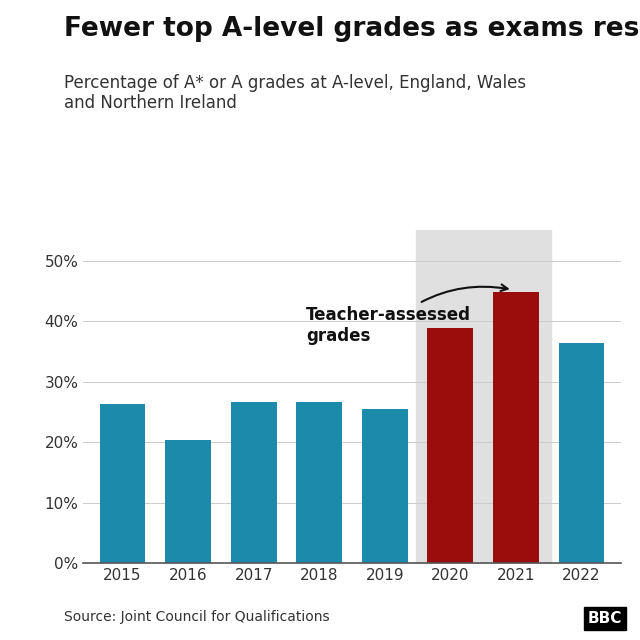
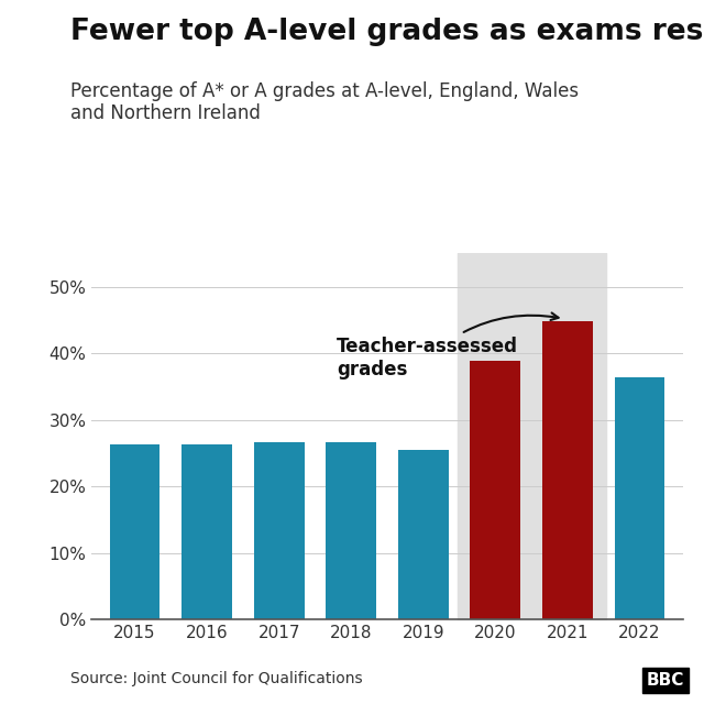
2016: 20.4% -> 26.3%
